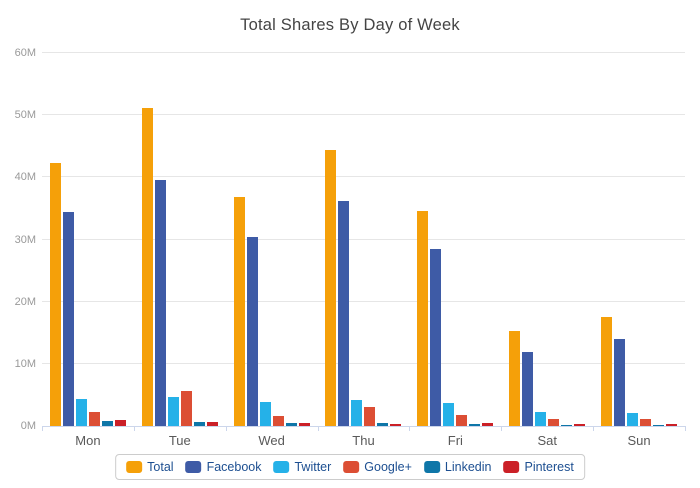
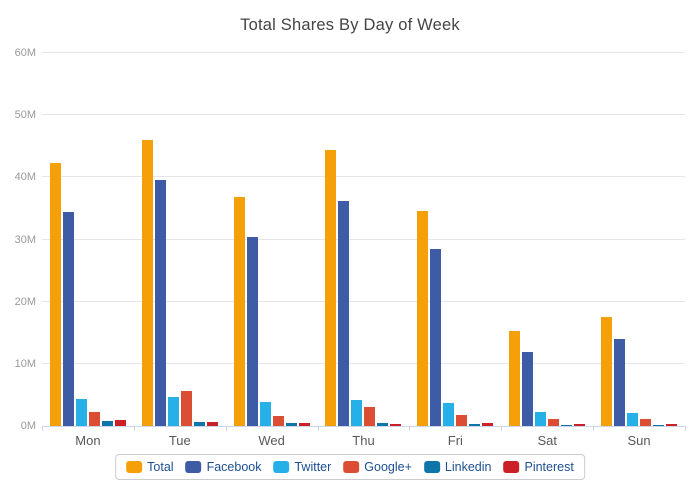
Total/Tue: 51M -> 46M
